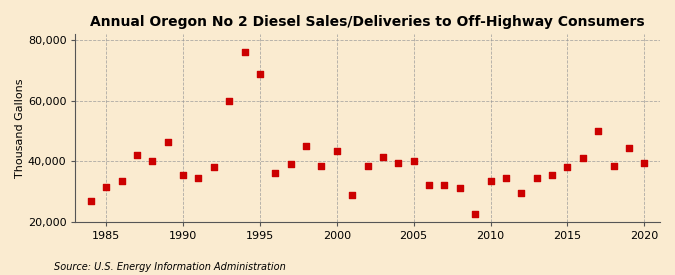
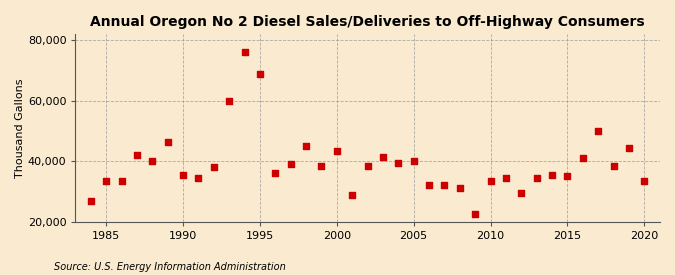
1985: 31,500 -> 33,500
2015: 38,000 -> 35,000
2020: 39,500 -> 33,500
